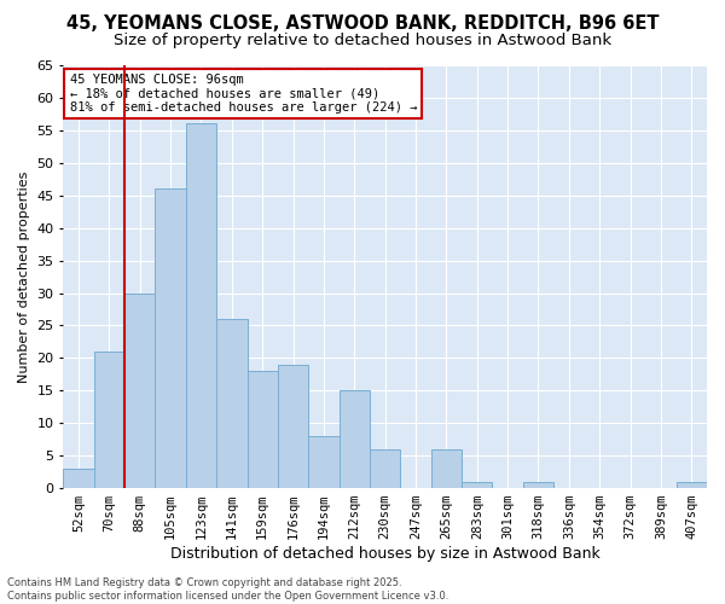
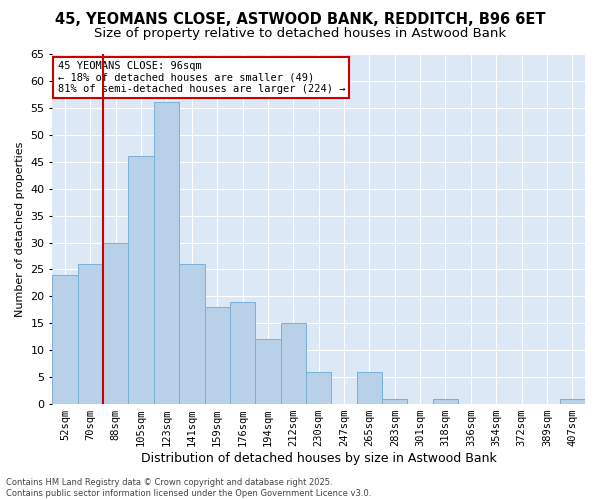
52sqm: 3 -> 24
70sqm: 21 -> 26
194sqm: 8 -> 12
